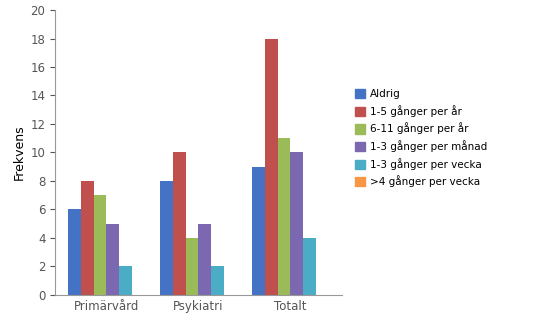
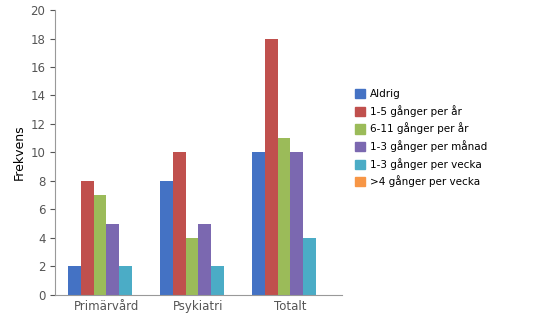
Aldrig/Primärvård: 6 -> 2
Aldrig/Totalt: 9 -> 10
